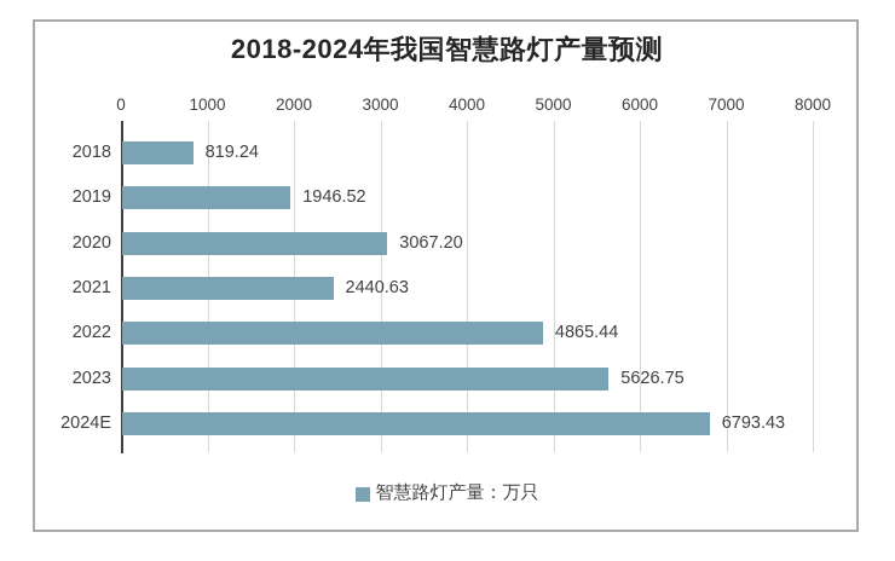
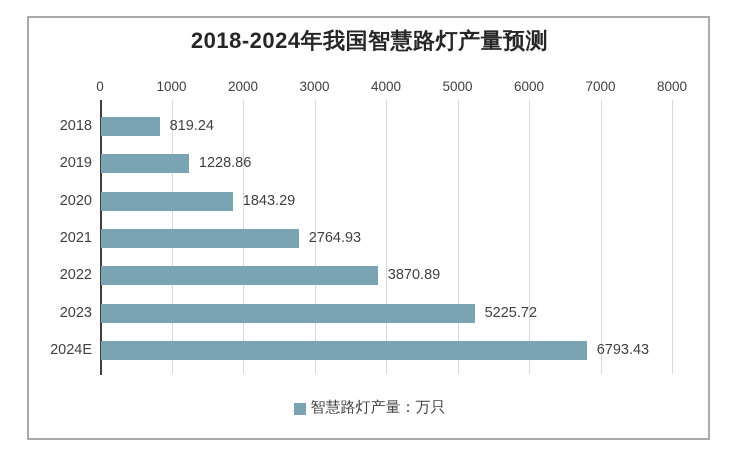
2019: 1946.52 -> 1228.86
2020: 3067.20 -> 1843.29
2021: 2440.63 -> 2764.93
2022: 4865.44 -> 3870.89
2023: 5626.75 -> 5225.72
